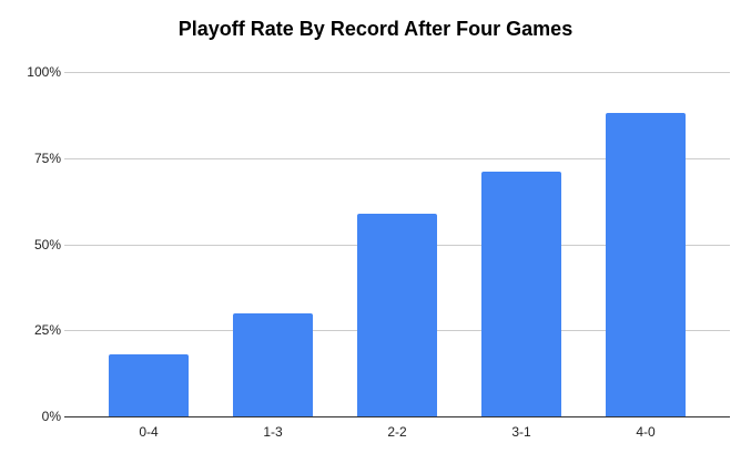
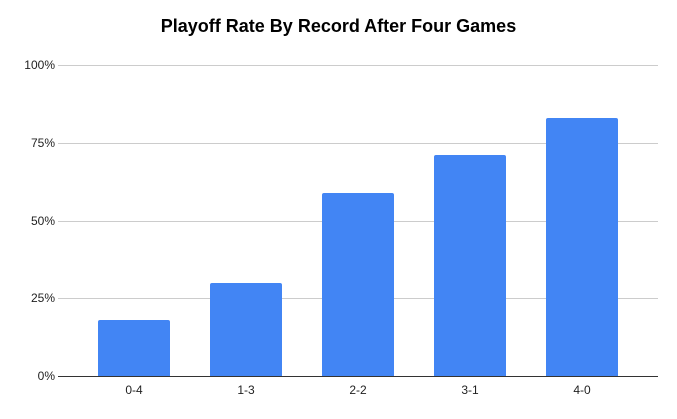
4-0: 88% -> 83%
